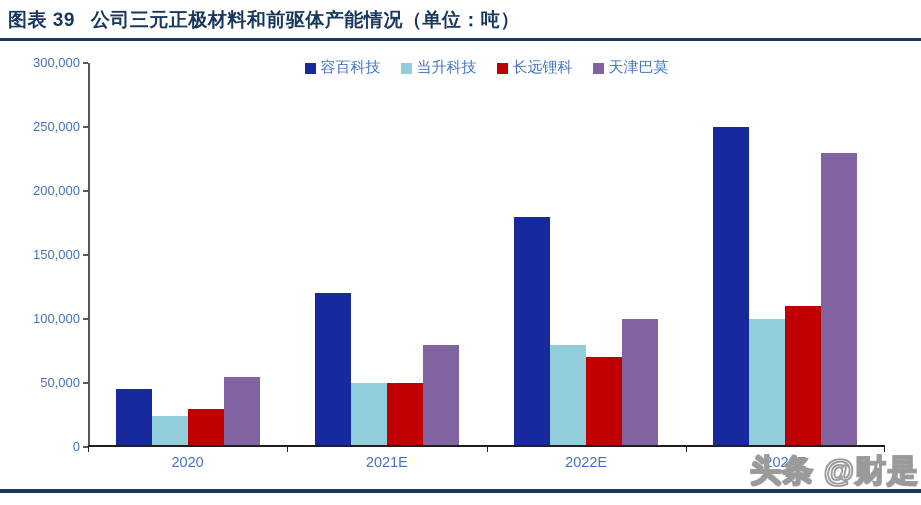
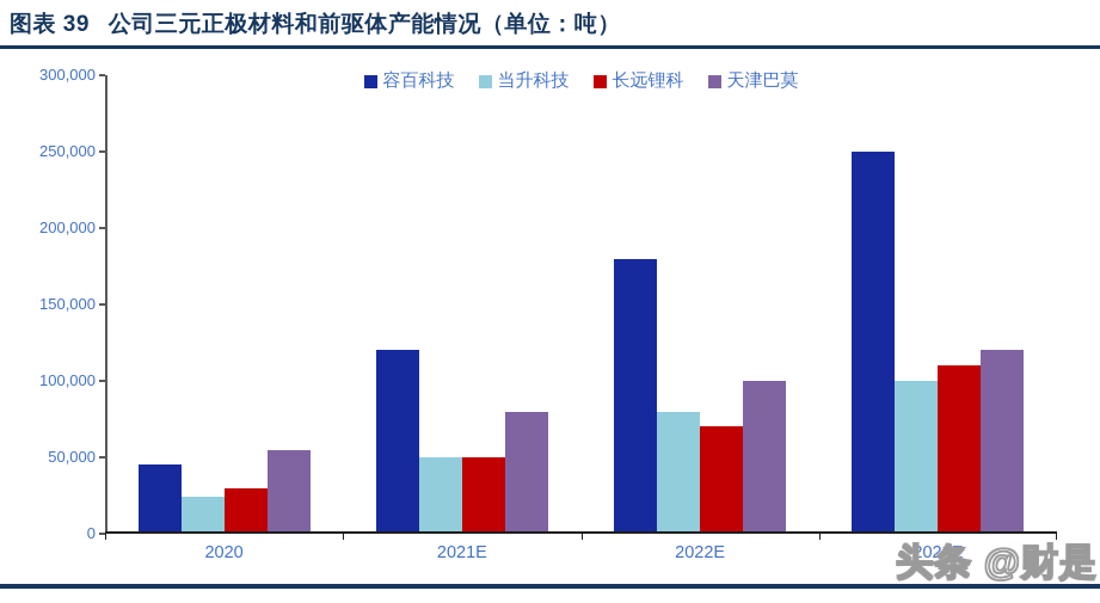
天津巴莫/2023E: 230000 -> 120000
